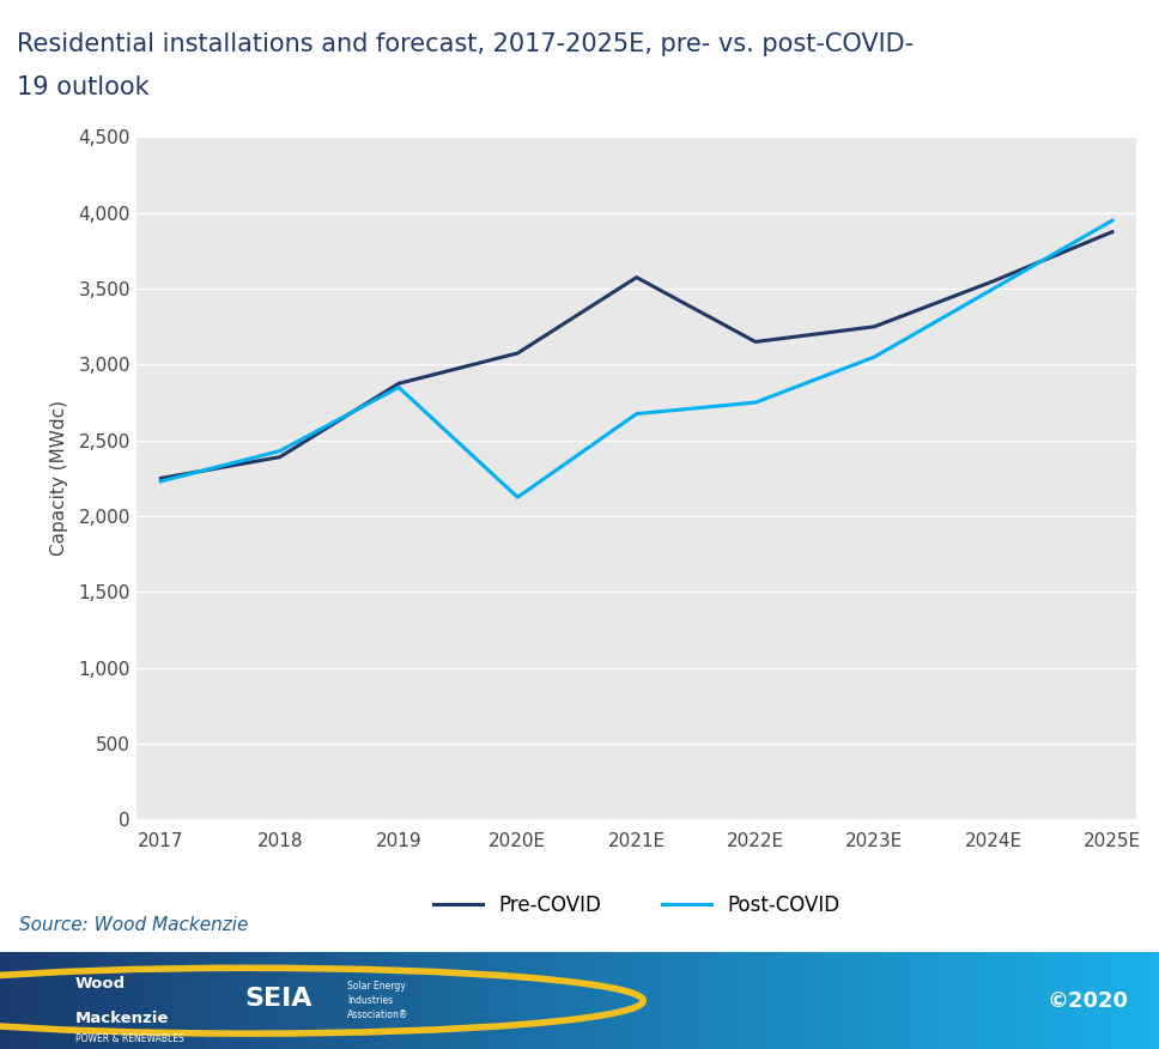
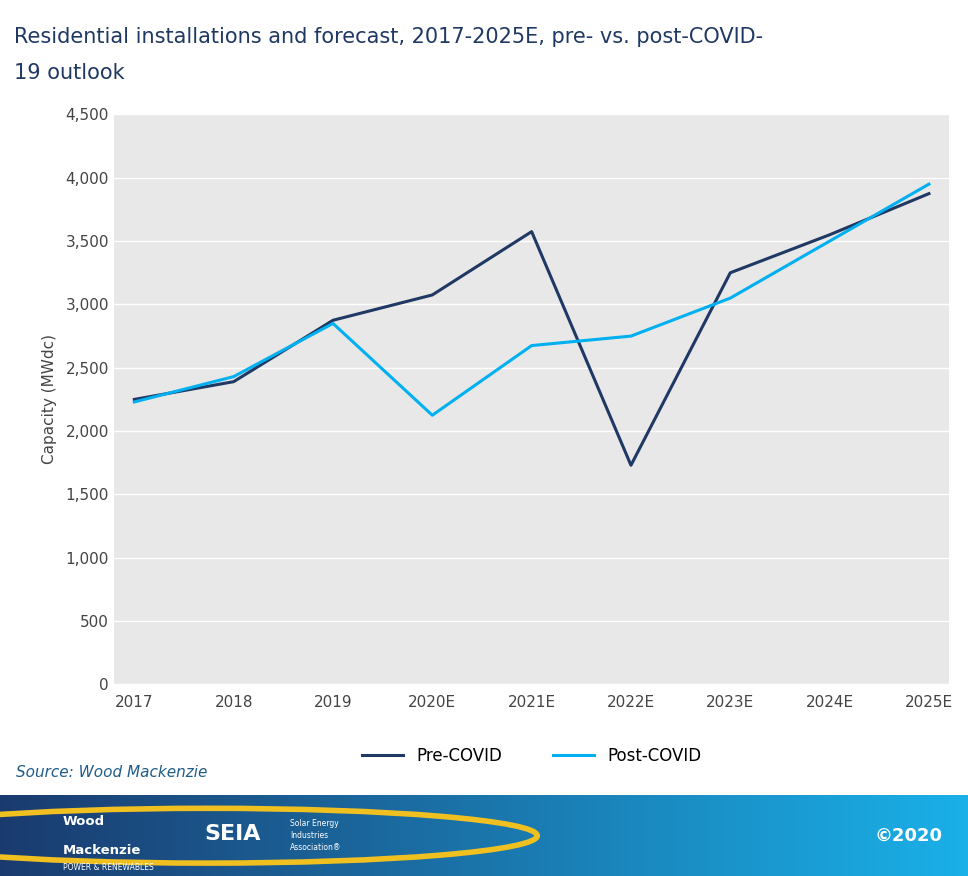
Pre-COVID/2022E: 3,150 -> 1,730
